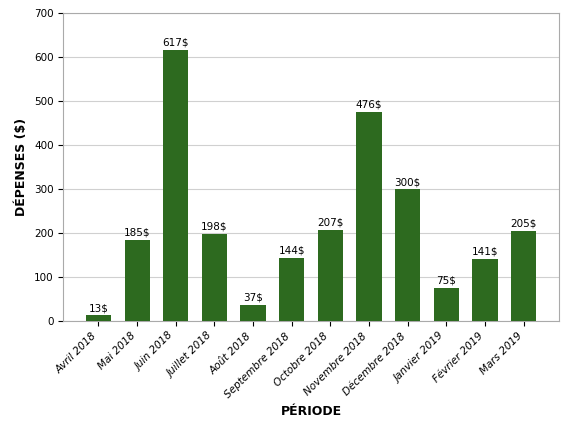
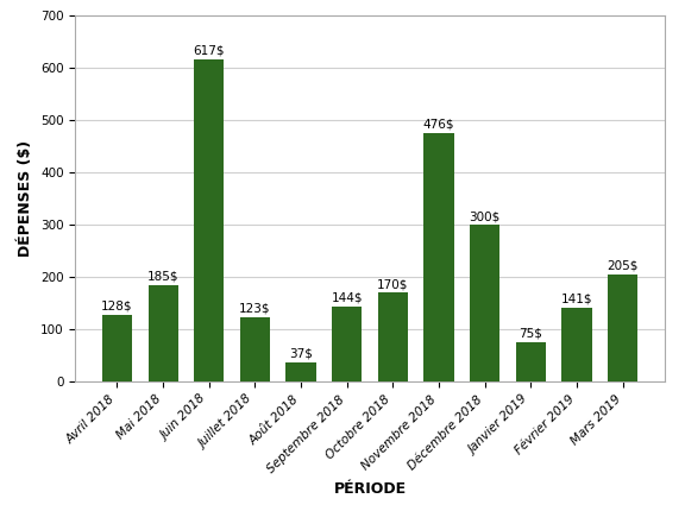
Avril 2018: 13$ -> 128$
Juillet 2018: 198$ -> 123$
Octobre 2018: 207$ -> 170$
